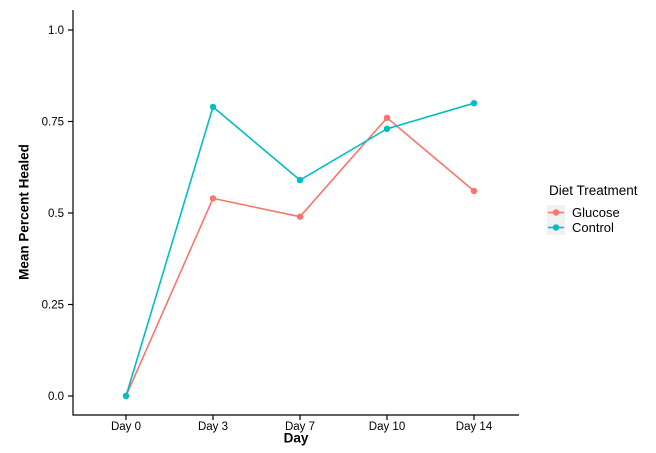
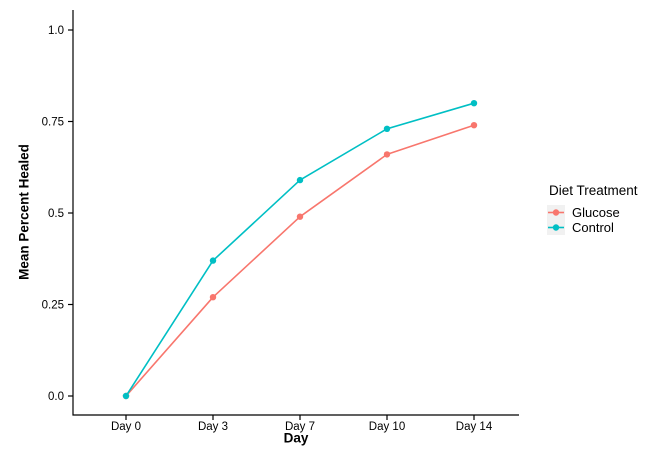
Glucose/Day 3: 0.54 -> 0.27
Control/Day 3: 0.79 -> 0.37
Glucose/Day 10: 0.76 -> 0.66
Glucose/Day 14: 0.56 -> 0.74
